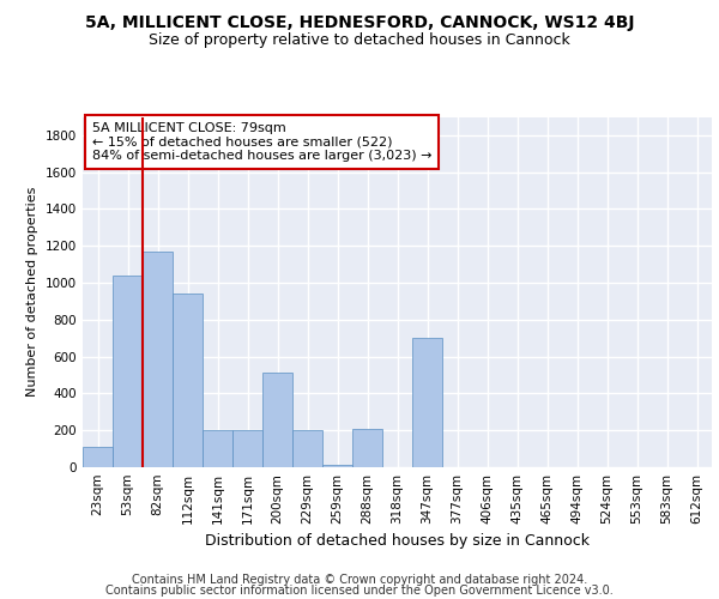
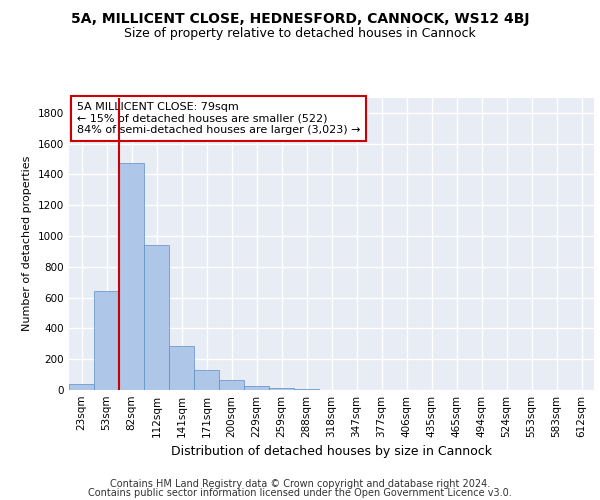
23sqm: 110 -> 40
53sqm: 1040 -> 640
82sqm: 1170 -> 1480
141sqm: 200 -> 280
171sqm: 200 -> 130
200sqm: 510 -> 60
229sqm: 200 -> 20
288sqm: 210 -> 0
347sqm: 700 -> 0
